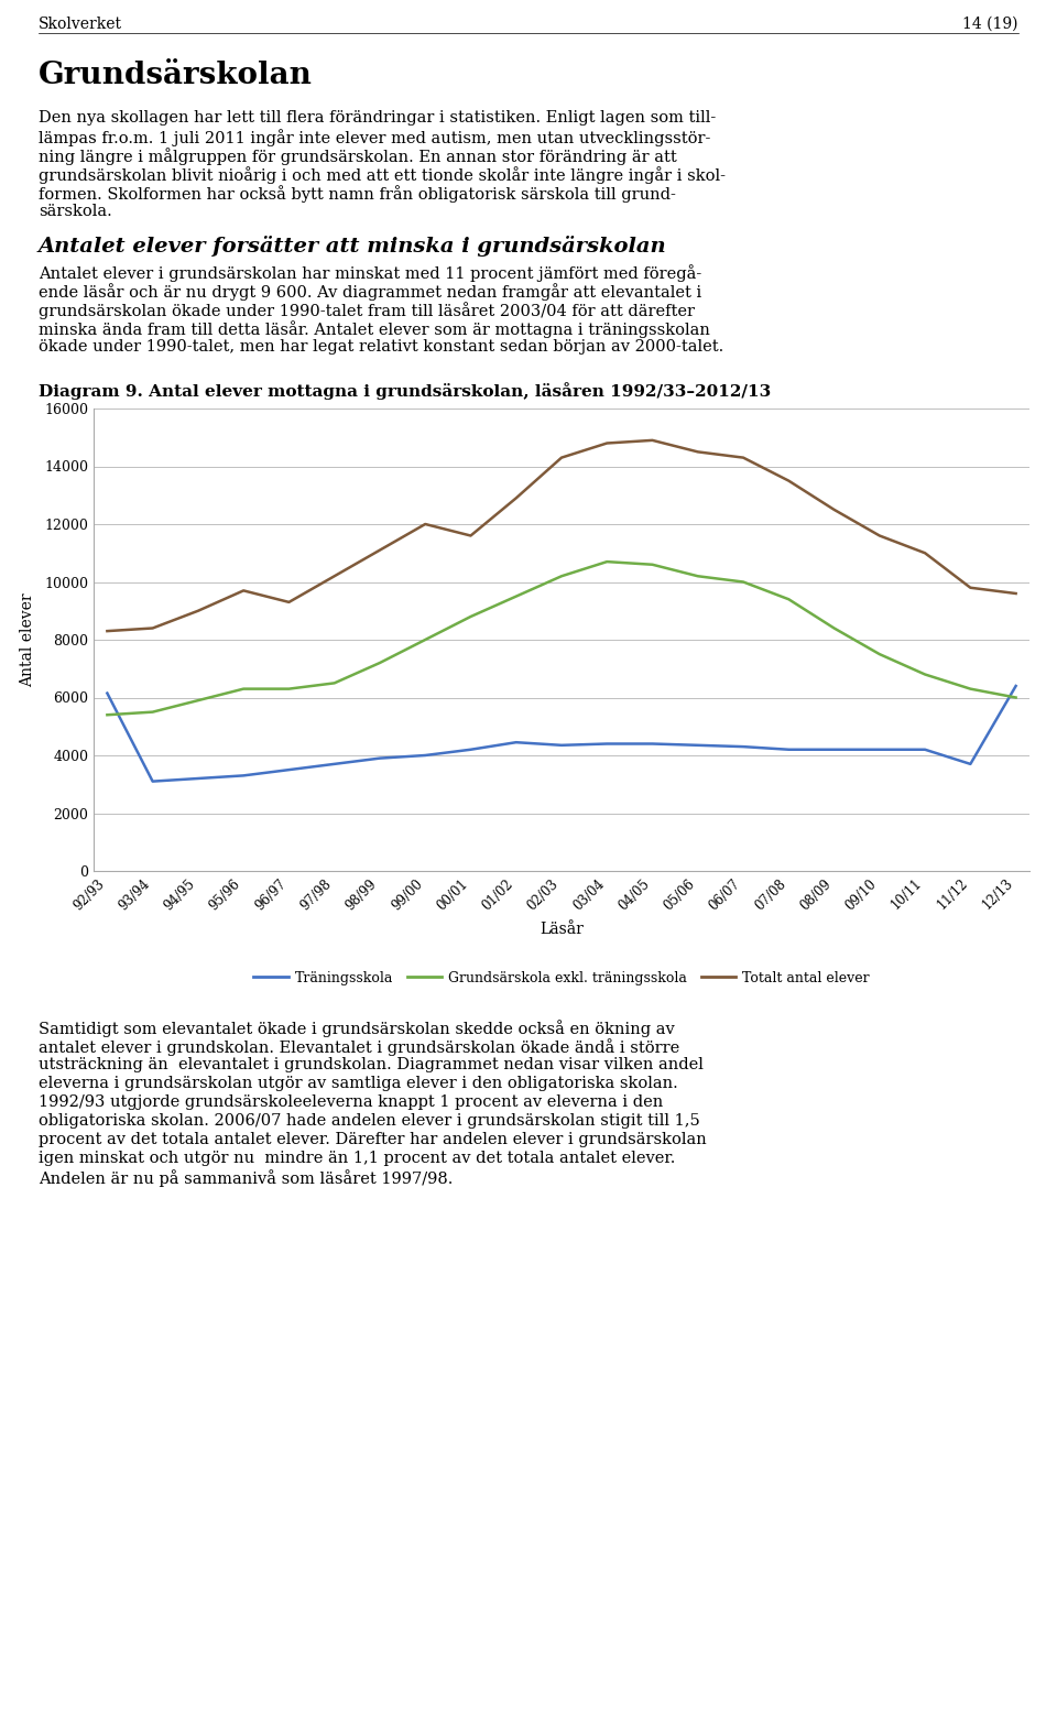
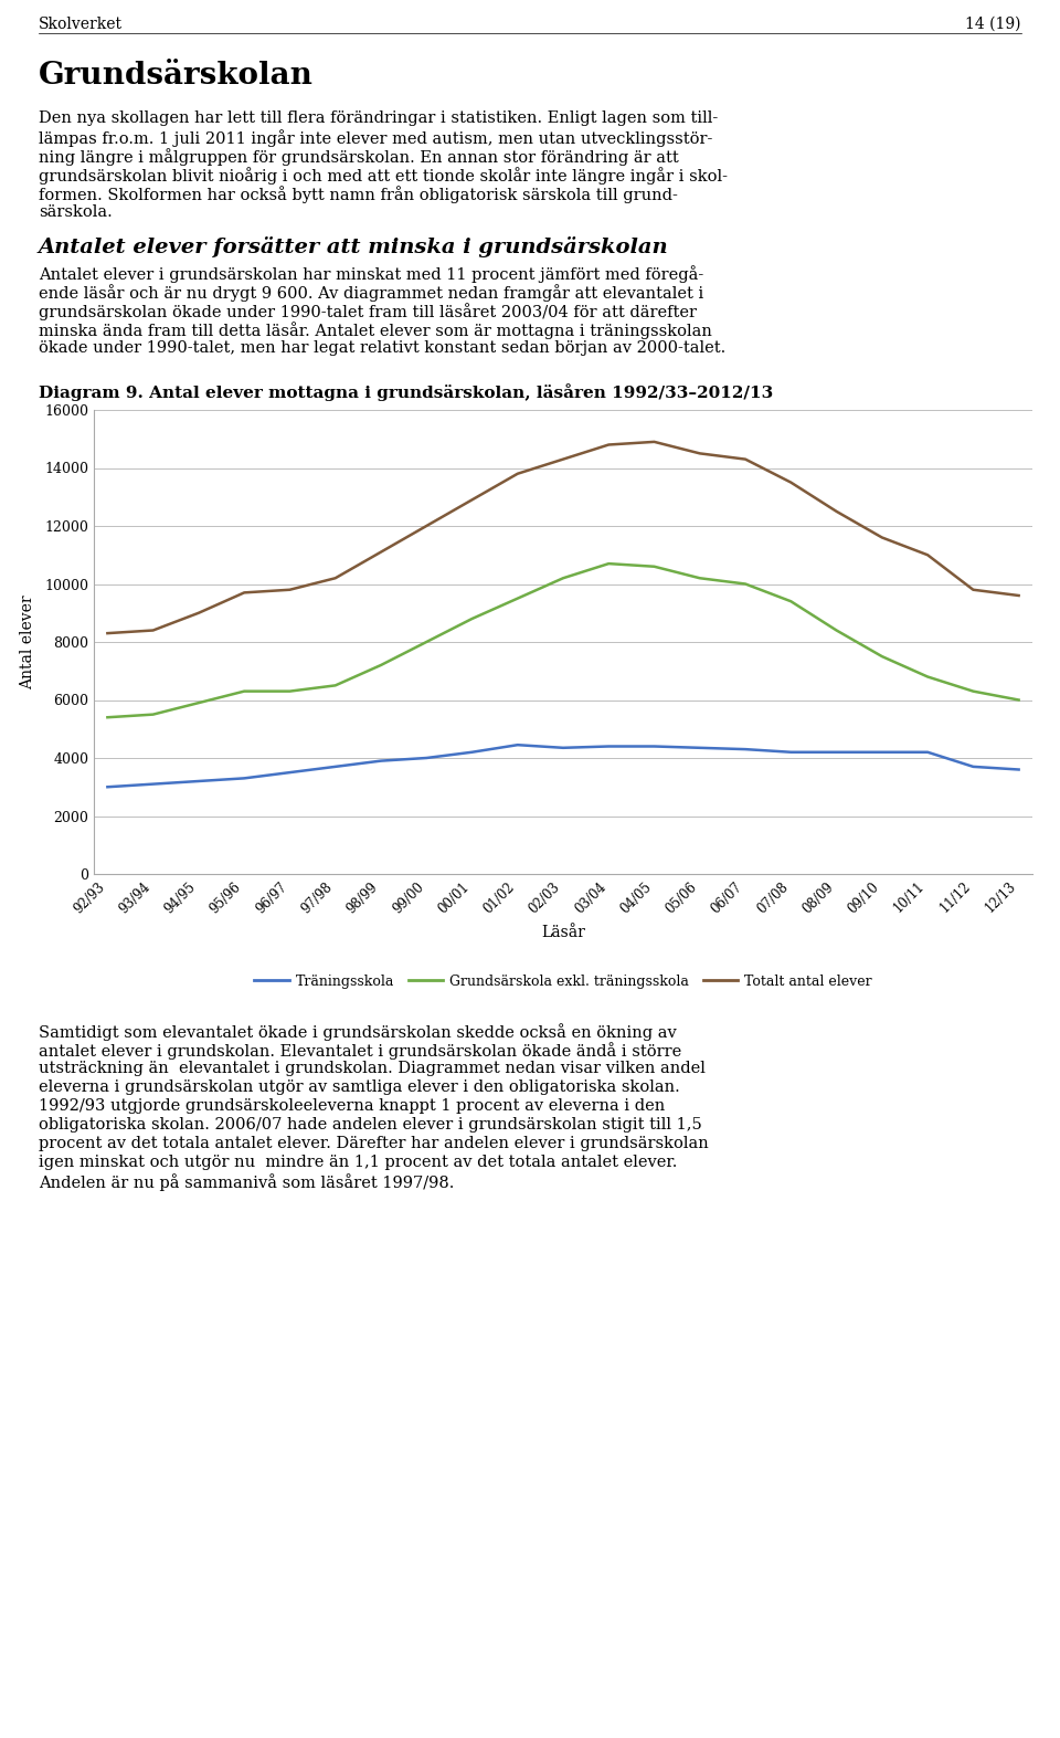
Träningsskola/92/93: 6150 -> 3000
Totalt antal elever/96/97: 9300 -> 9800
Totalt antal elever/00/01: 11600 -> 12900
Totalt antal elever/01/02: 12900 -> 13800
Träningsskola/12/13: 6400 -> 3600
